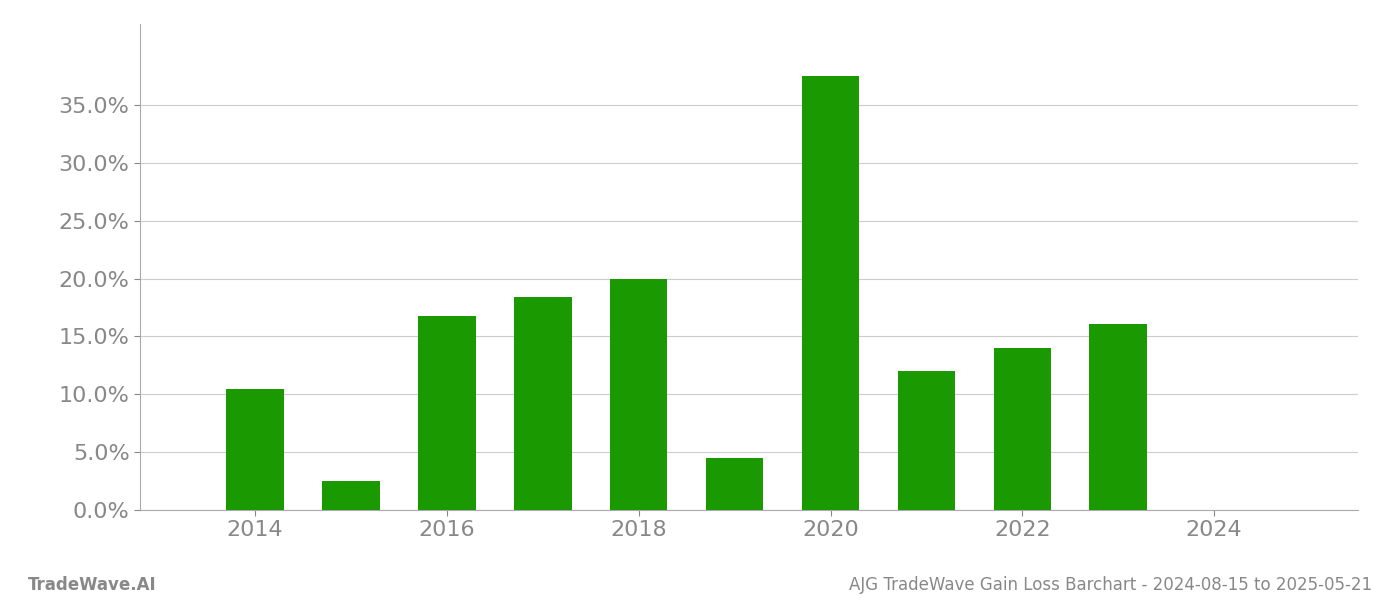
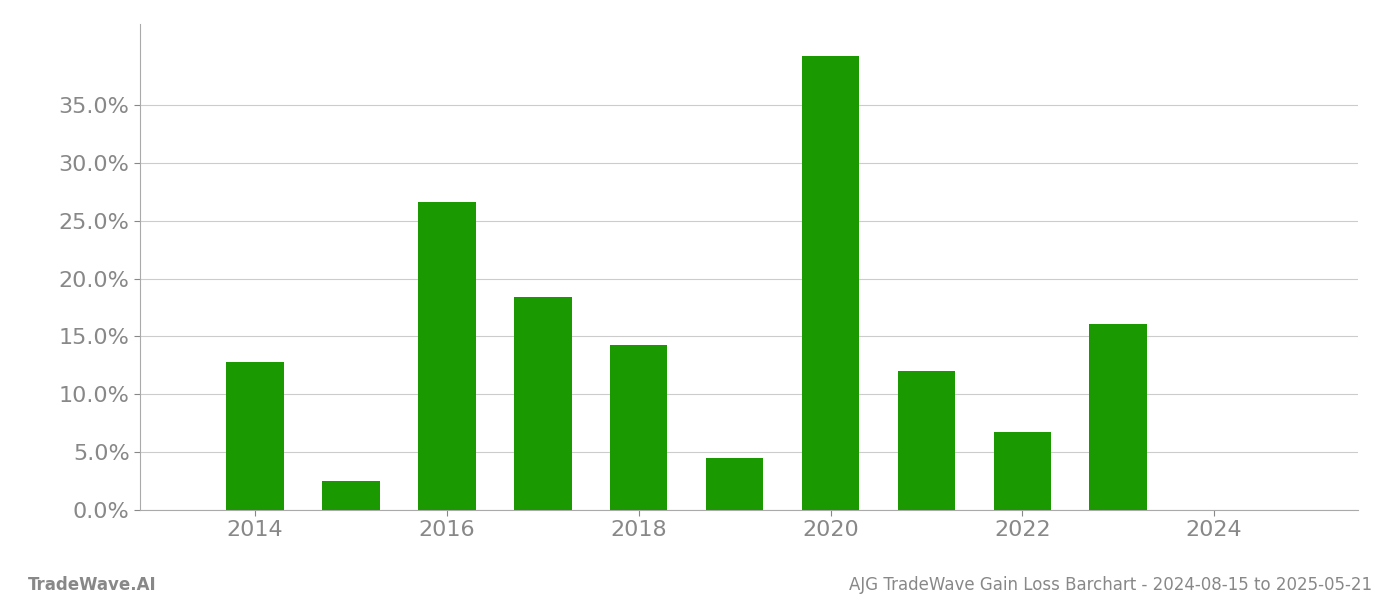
2014: 10.5% -> 12.8%
2016: 16.8% -> 26.6%
2018: 20.0% -> 14.3%
2020: 37.5% -> 39.2%
2022: 14.0% -> 6.7%
